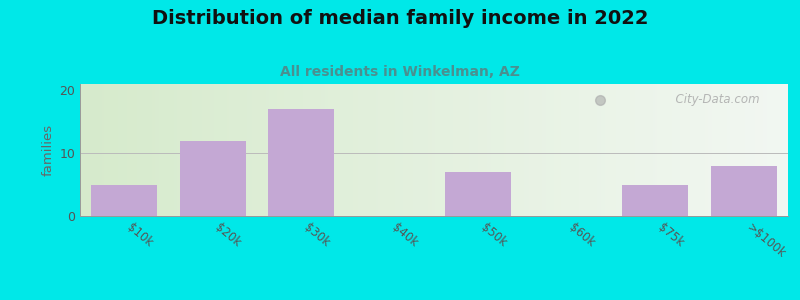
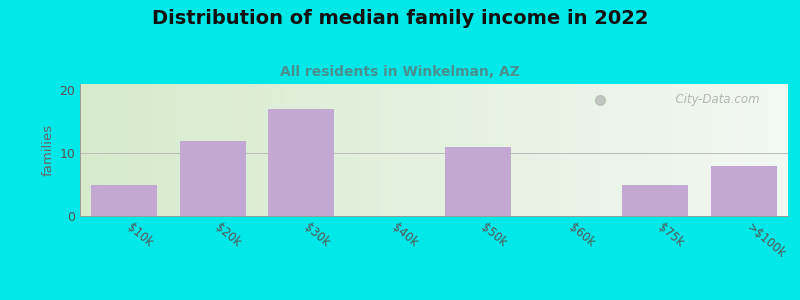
$50k: 7 -> 11
